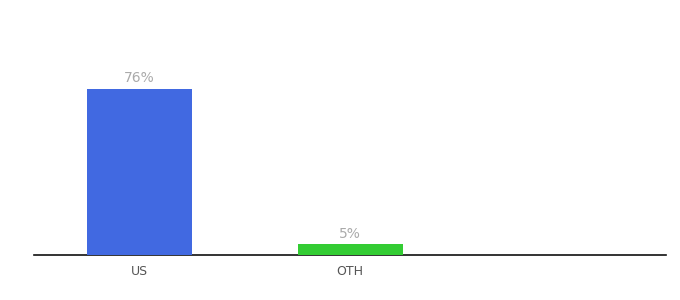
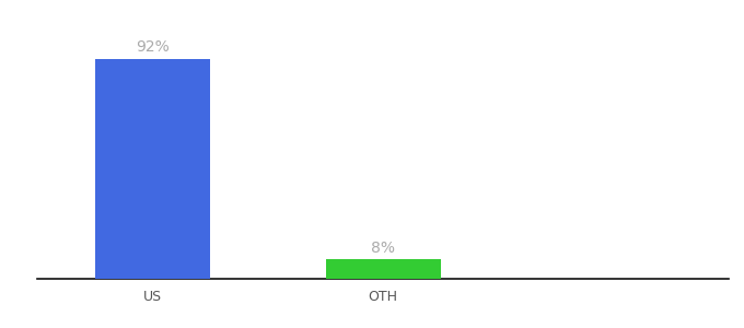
US: 76% -> 92%
OTH: 5% -> 8%
